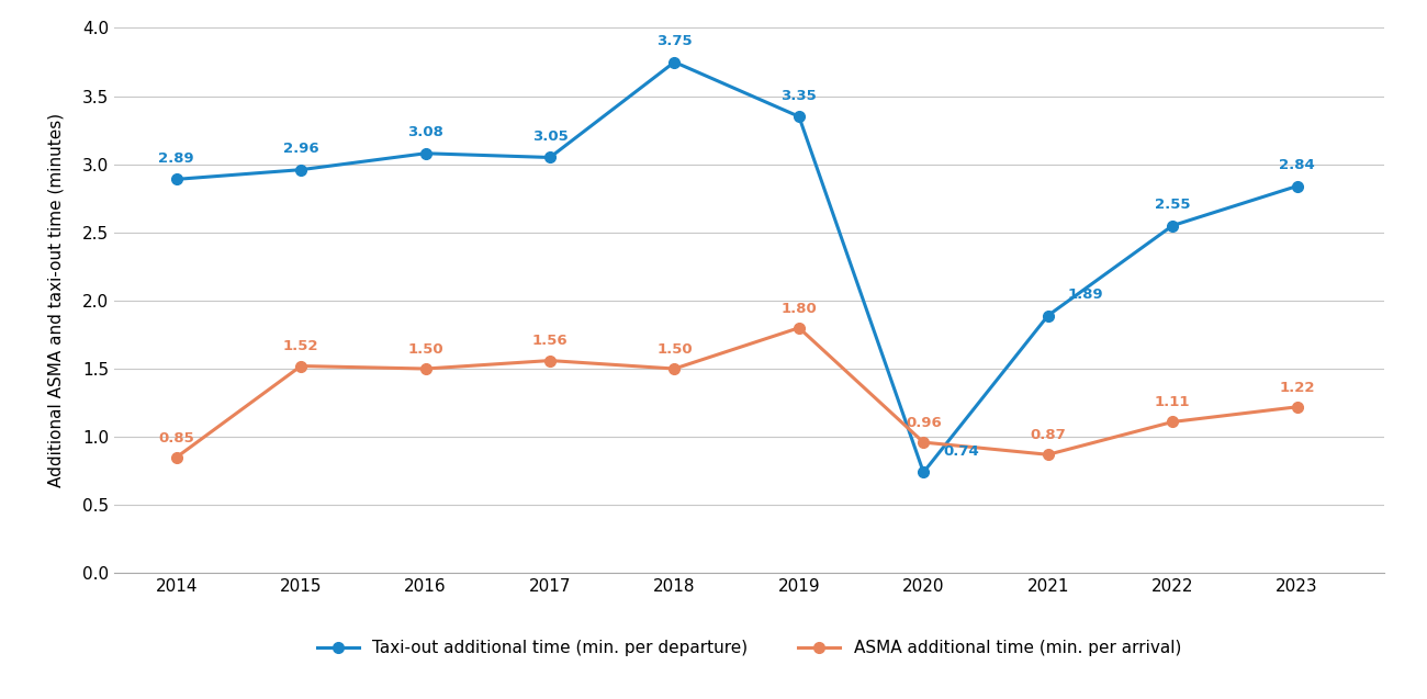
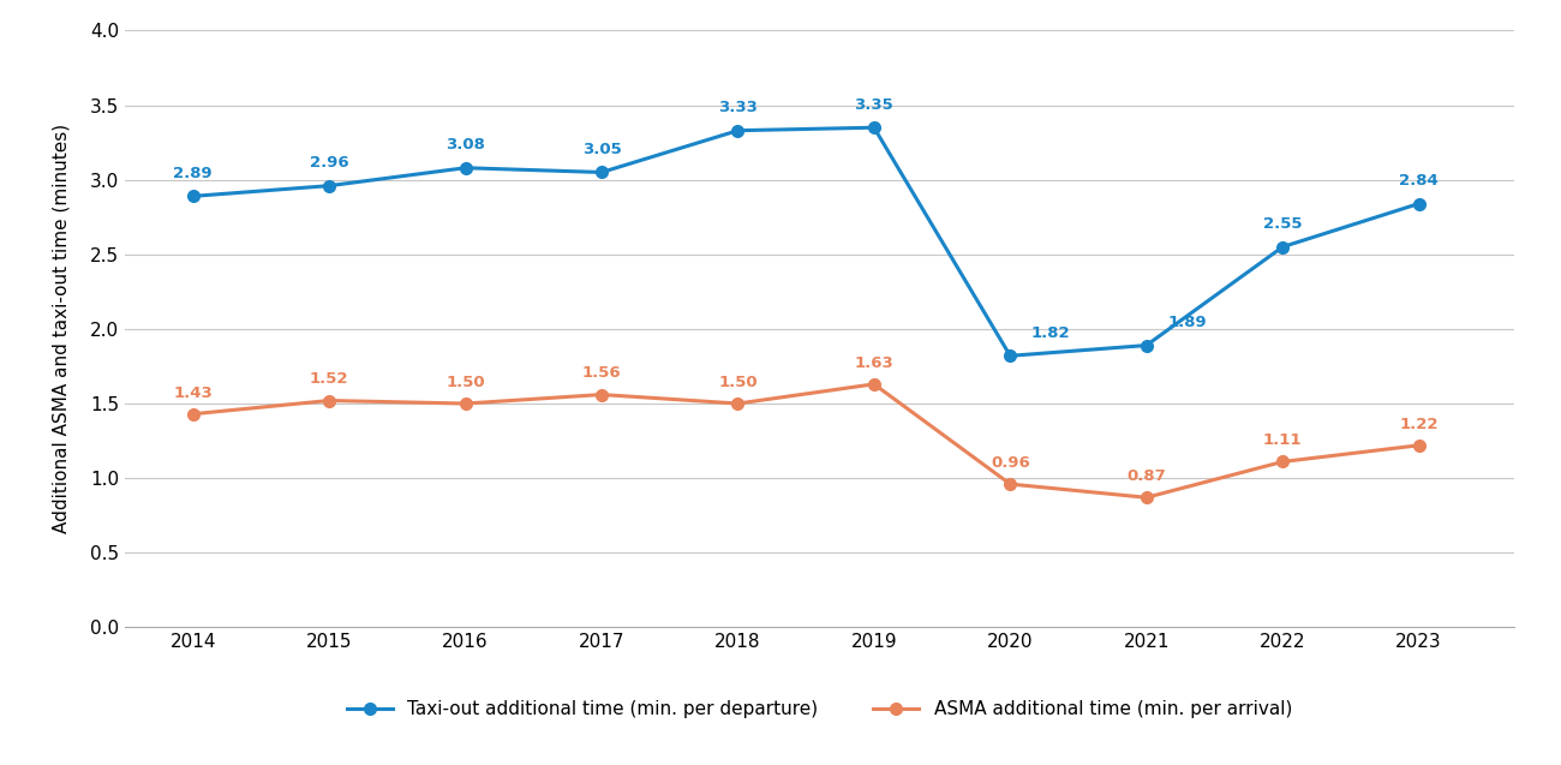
ASMA additional time (min. per arrival)/2014: 0.85 -> 1.43
Taxi-out additional time (min. per departure)/2018: 3.75 -> 3.33
ASMA additional time (min. per arrival)/2019: 1.80 -> 1.63
Taxi-out additional time (min. per departure)/2020: 0.74 -> 1.82
